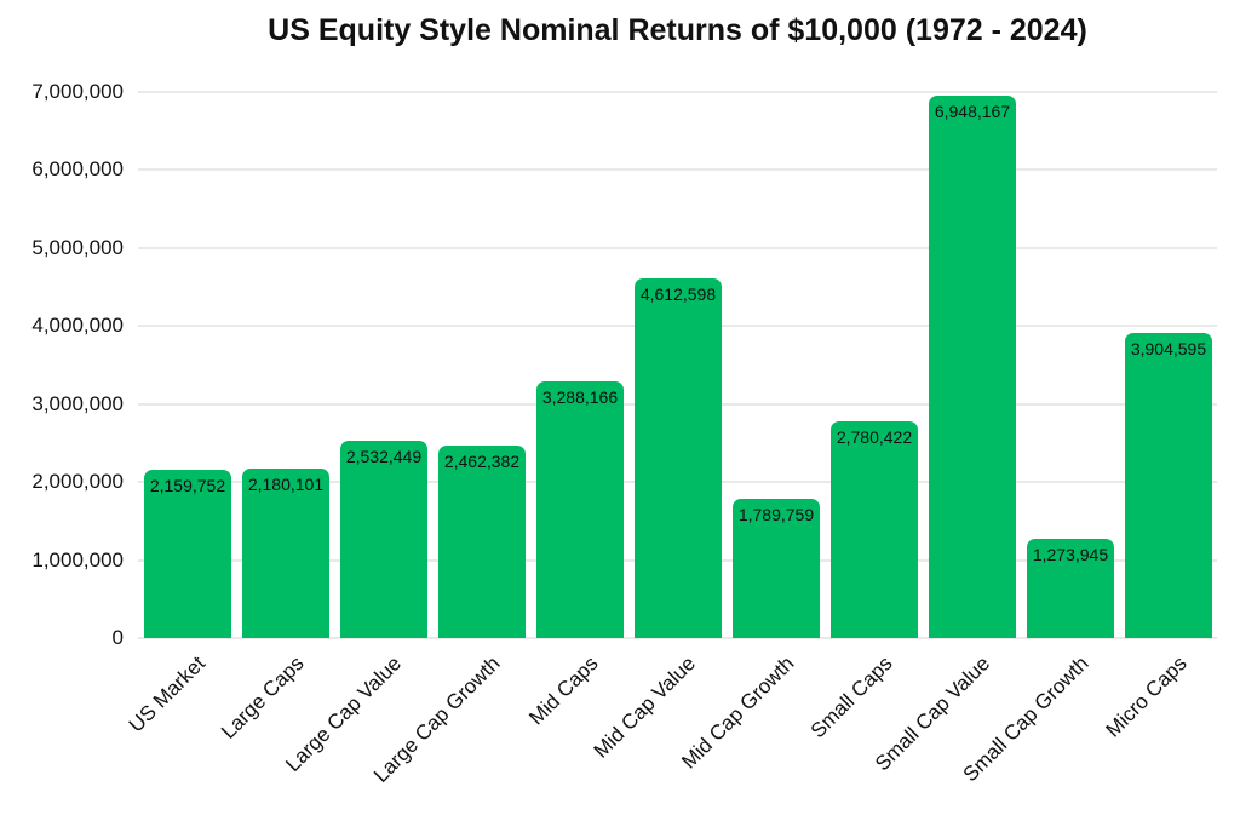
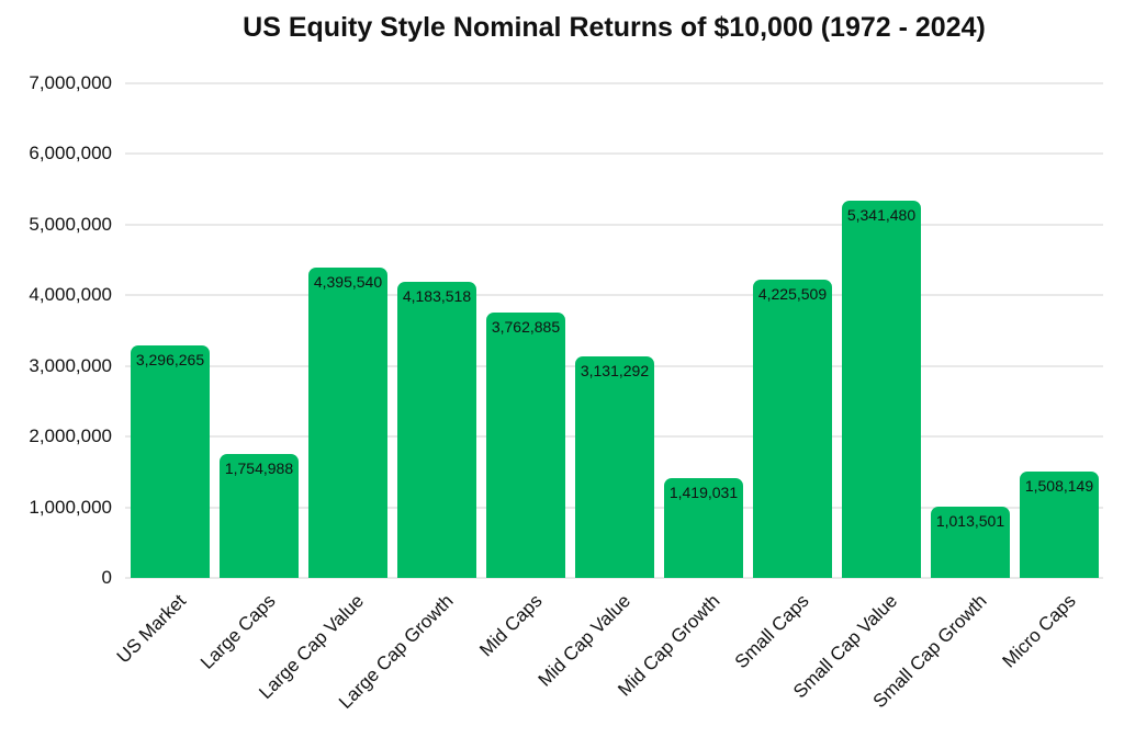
US Market: 2,159,752 -> 3,296,265
Large Caps: 2,180,101 -> 1,754,988
Large Cap Value: 2,532,449 -> 4,395,540
Large Cap Growth: 2,462,382 -> 4,183,518
Mid Caps: 3,288,166 -> 3,762,885
Mid Cap Value: 4,612,598 -> 3,131,292
Mid Cap Growth: 1,789,759 -> 1,419,031
Small Caps: 2,780,422 -> 4,225,509
Small Cap Value: 6,948,167 -> 5,341,480
Small Cap Growth: 1,273,945 -> 1,013,501
Micro Caps: 3,904,595 -> 1,508,149
